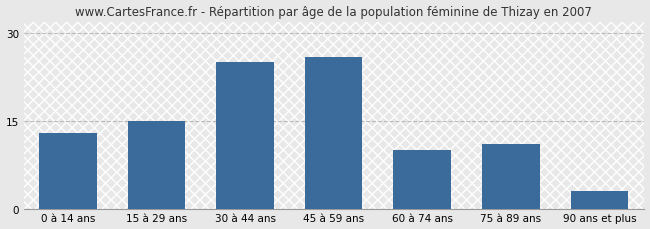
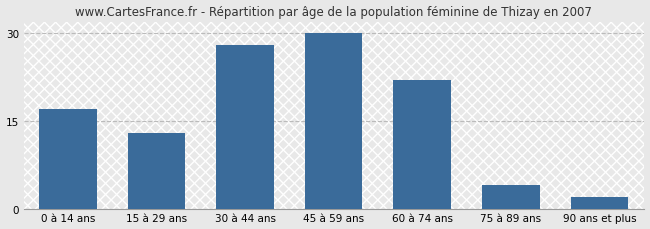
0 à 14 ans: 13 -> 17
15 à 29 ans: 15 -> 13
30 à 44 ans: 25 -> 28
45 à 59 ans: 26 -> 30
60 à 74 ans: 10 -> 22
75 à 89 ans: 11 -> 4
90 ans et plus: 3 -> 2
